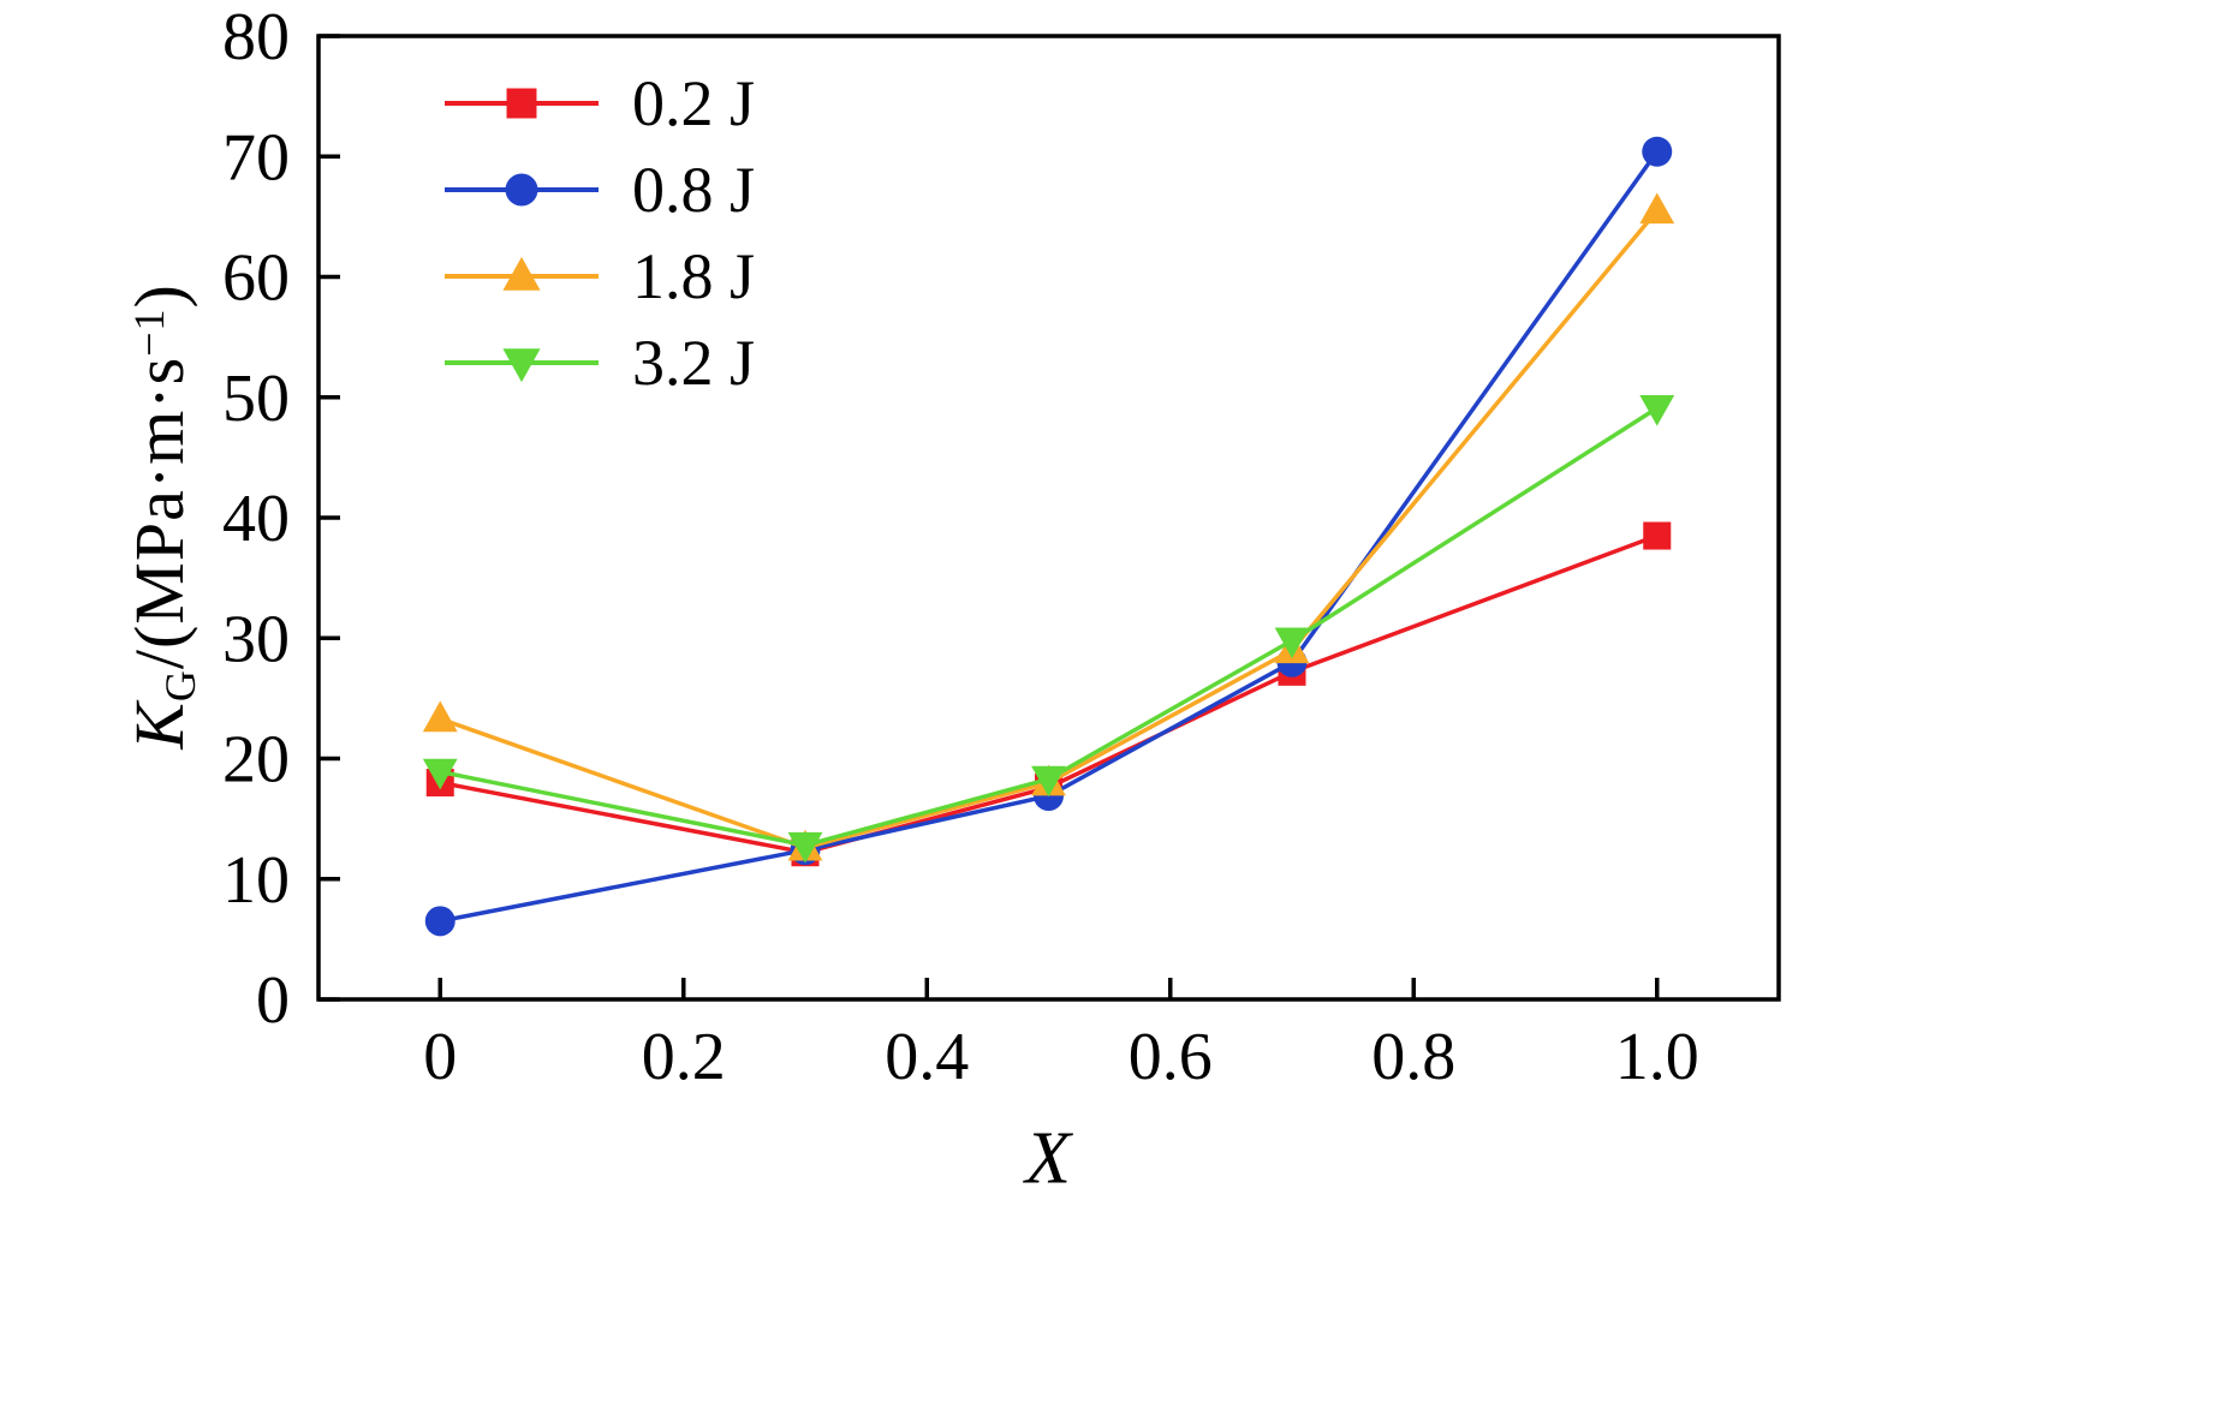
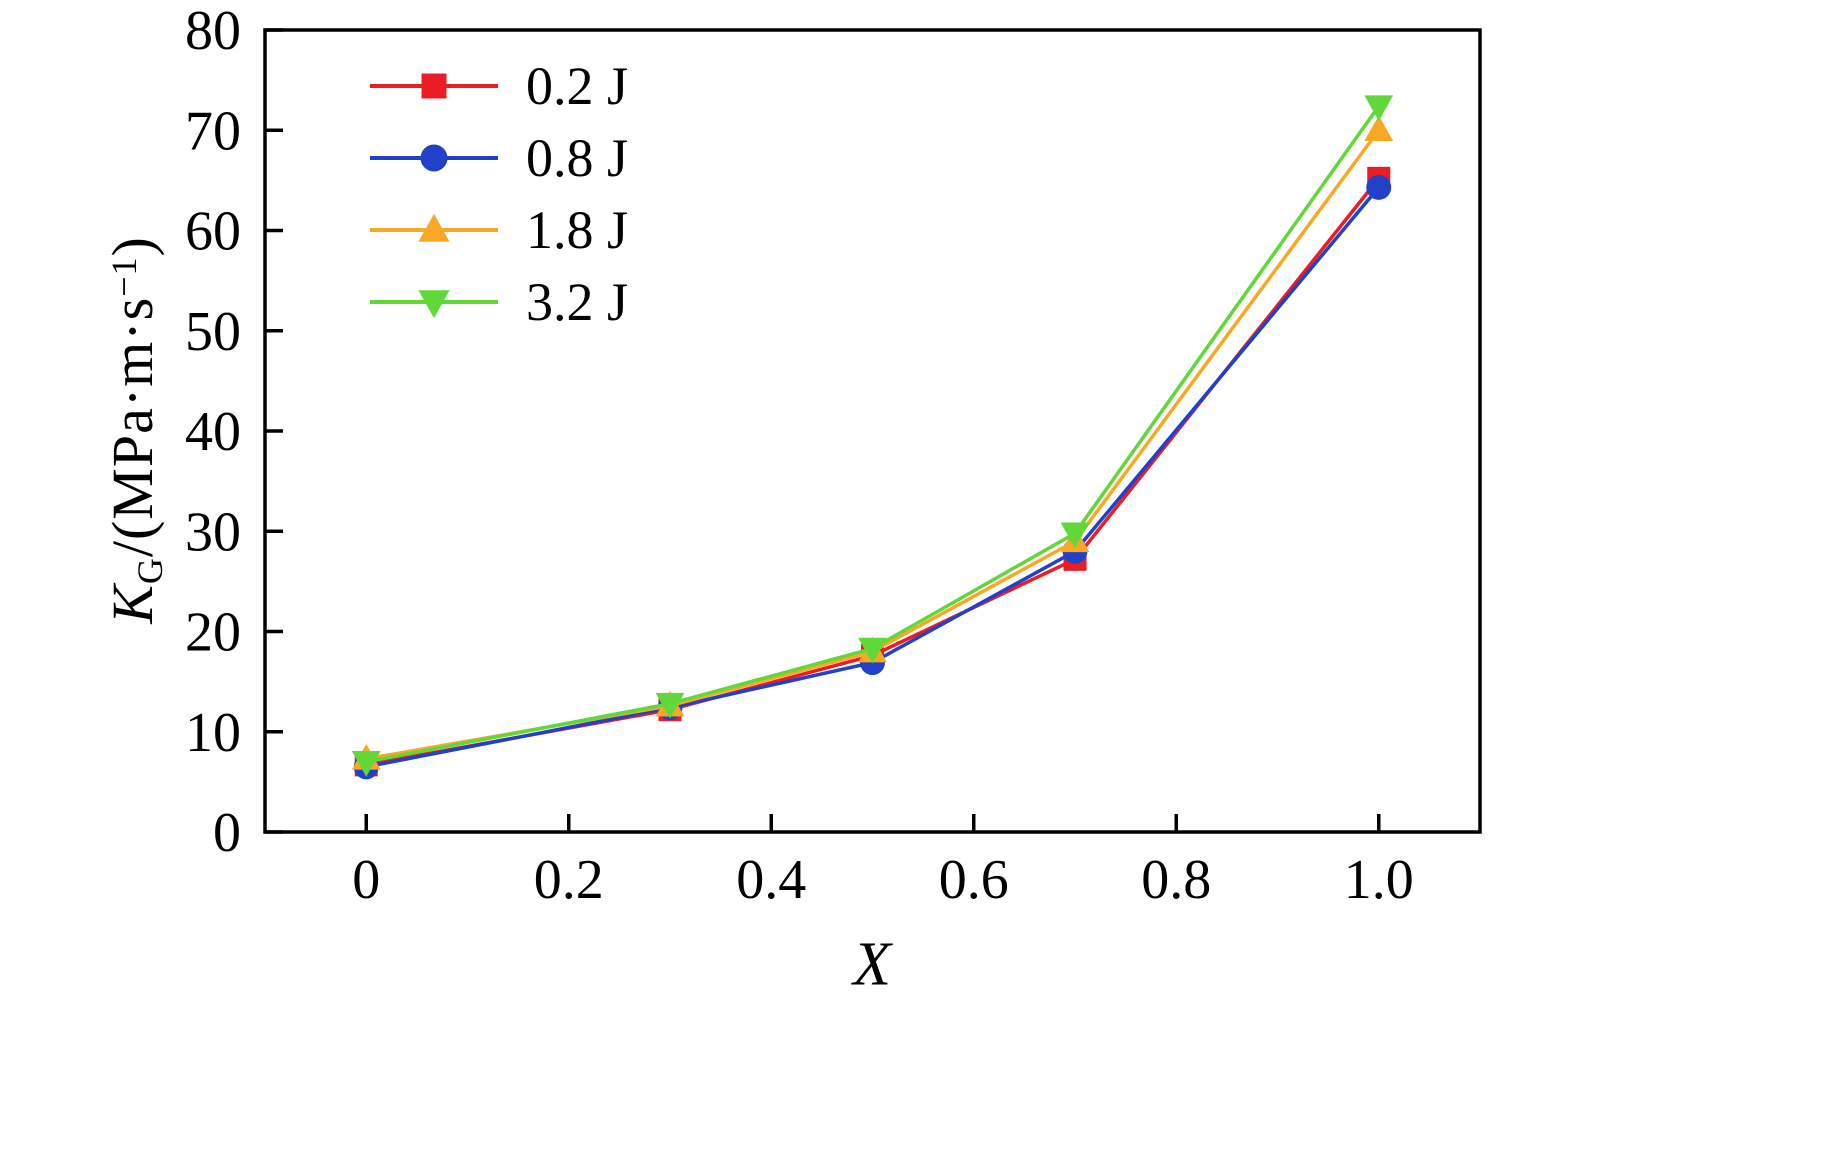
0.2 J/0: 18.0 -> 6.7
1.8 J/0: 23.3 -> 7.3
3.2 J/0: 18.9 -> 7.0
0.2 J/1.0: 38.5 -> 65.2
0.8 J/1.0: 70.4 -> 64.3
1.8 J/1.0: 65.5 -> 70.0
3.2 J/1.0: 49.1 -> 72.4
